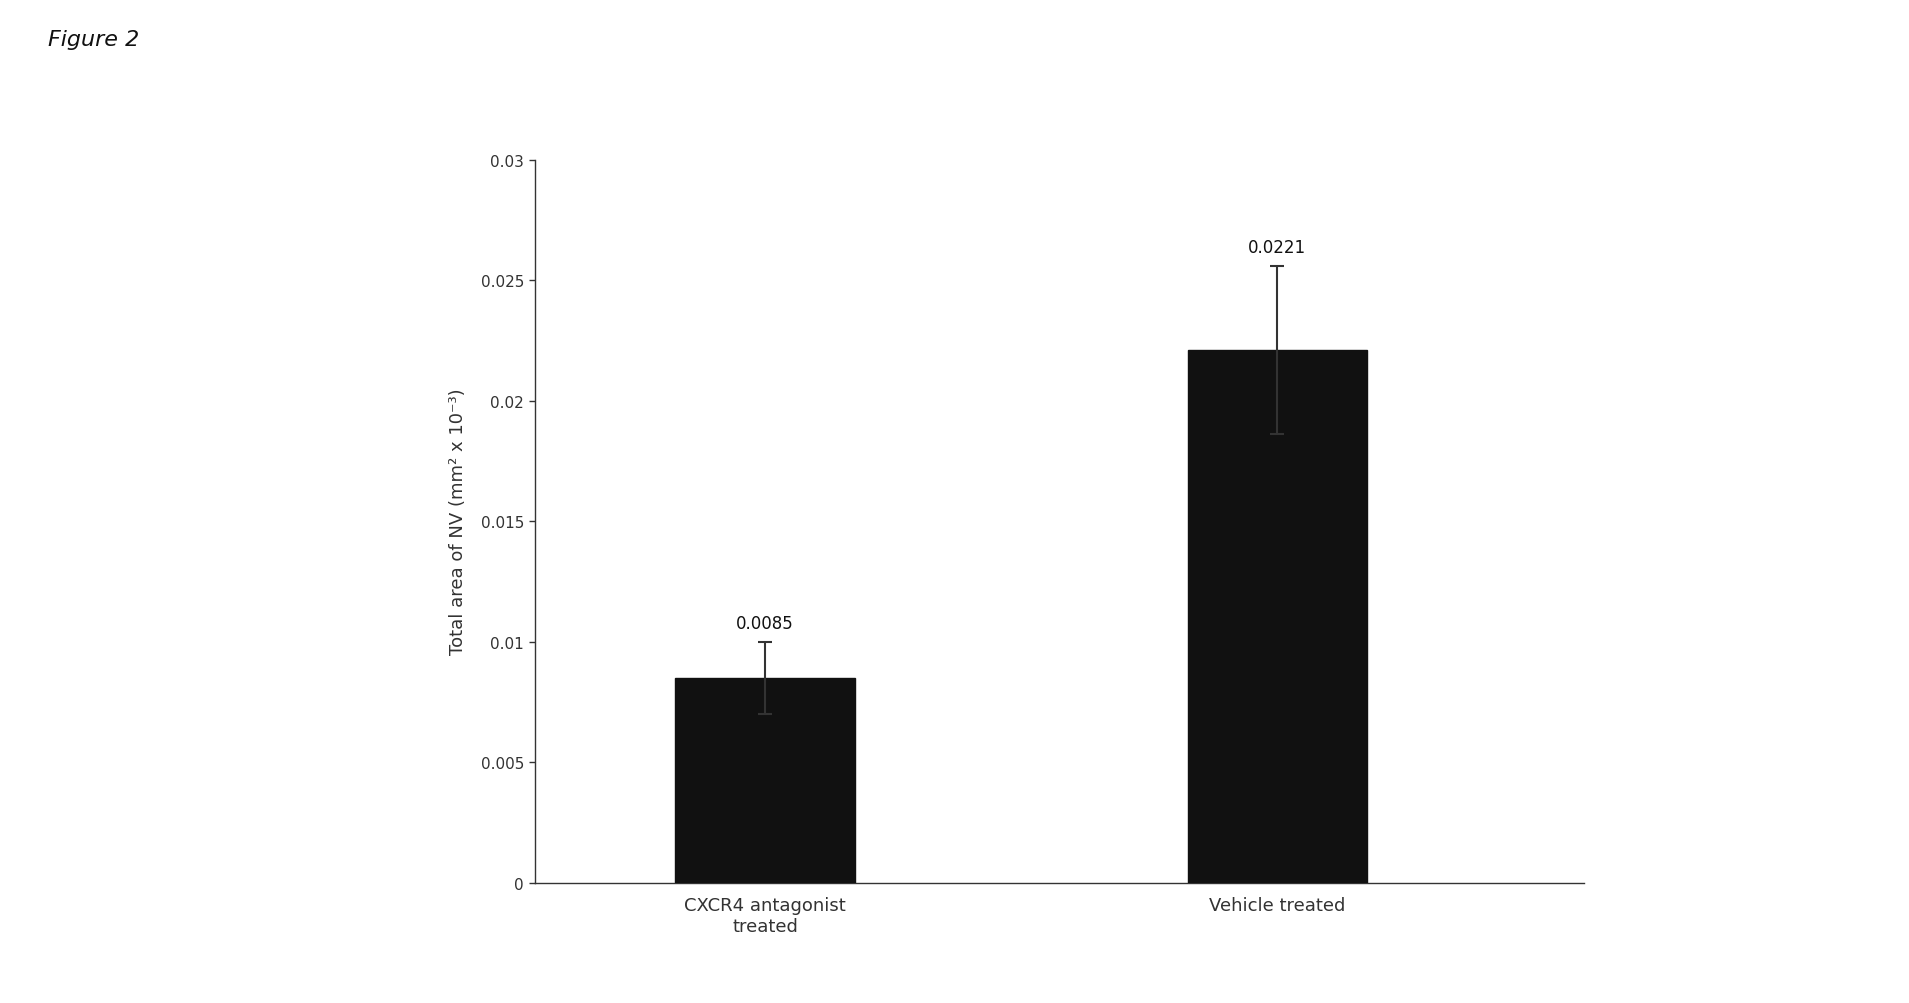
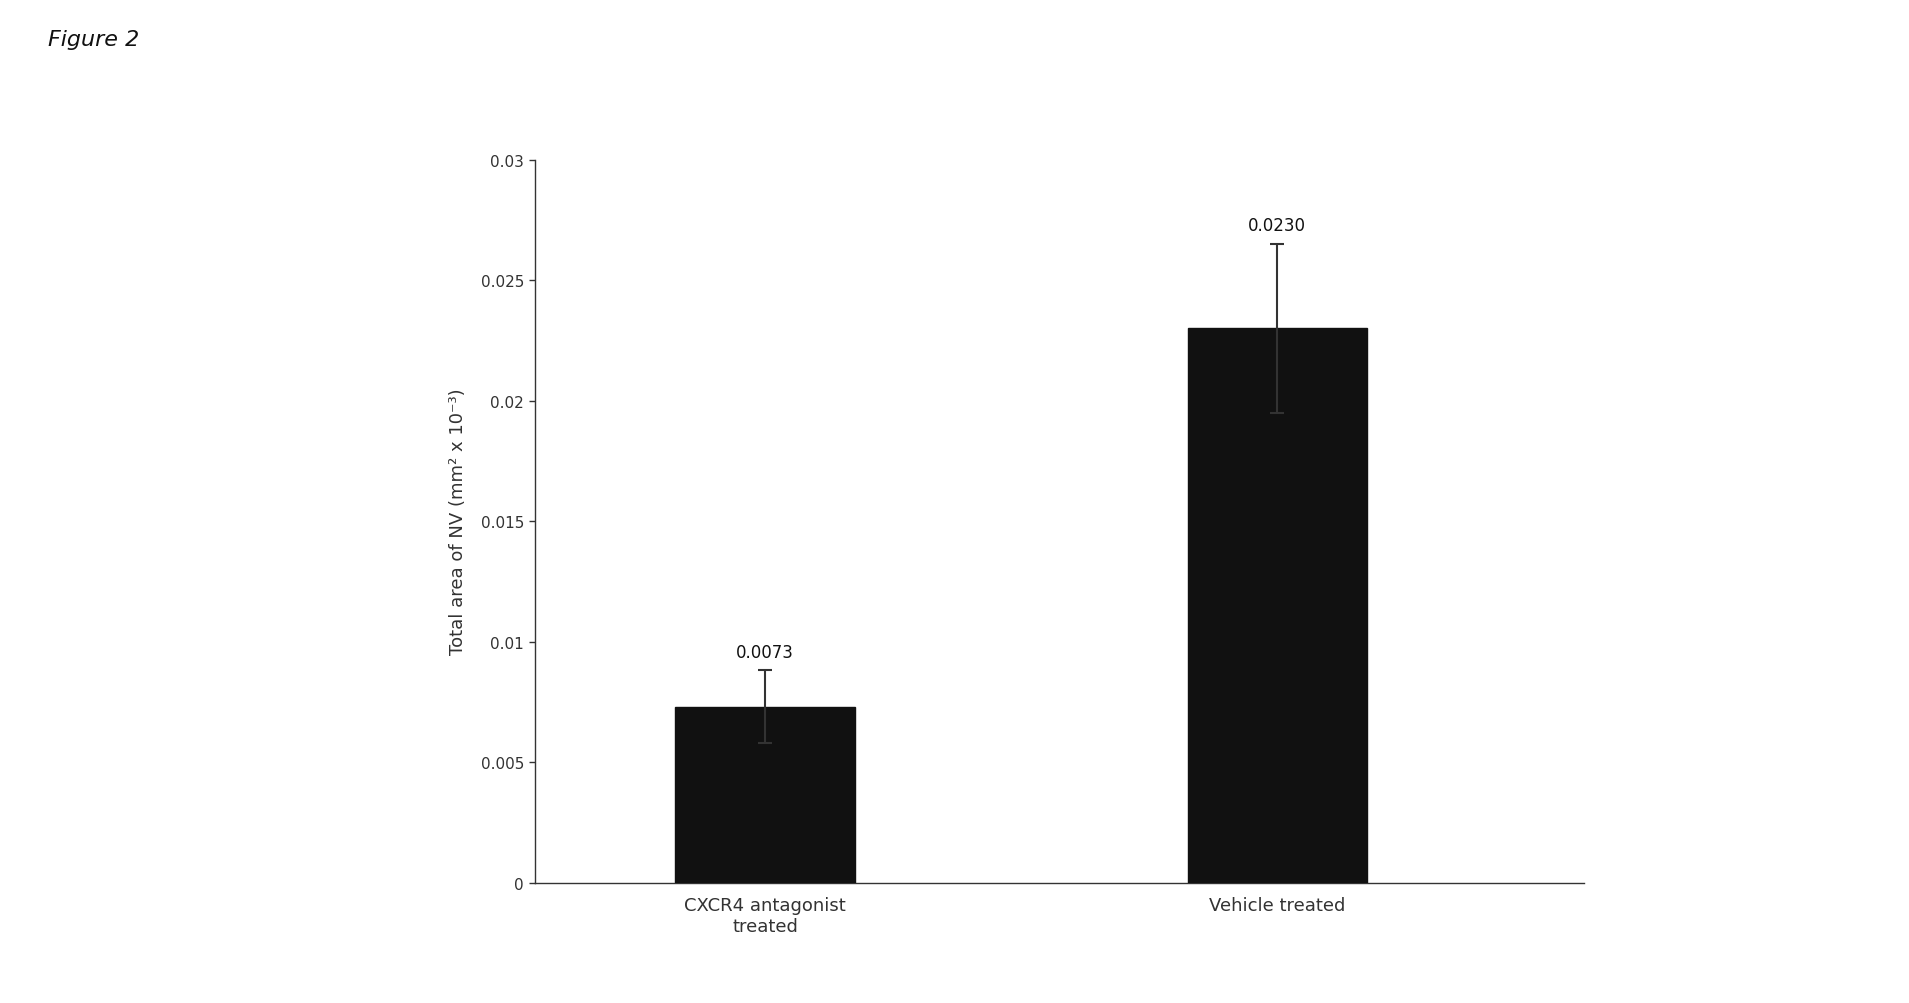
CXCR4 antagonist treated: 0.0085 -> 0.0073
Vehicle treated: 0.0221 -> 0.0230
